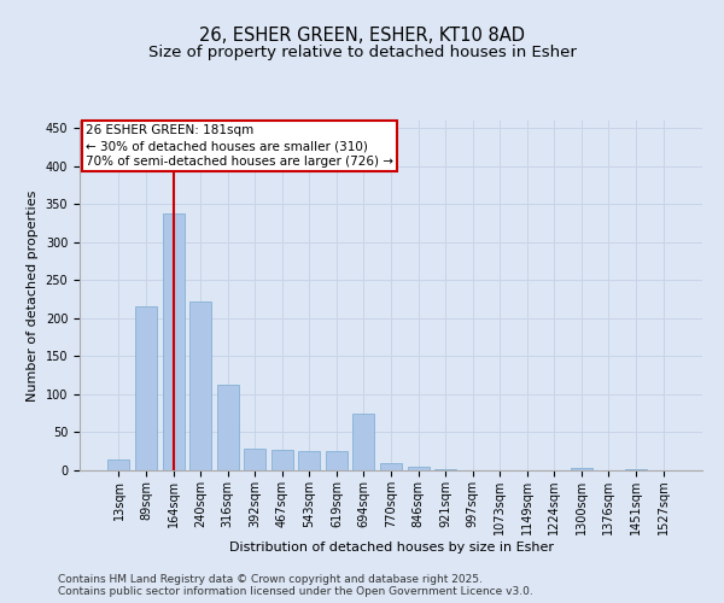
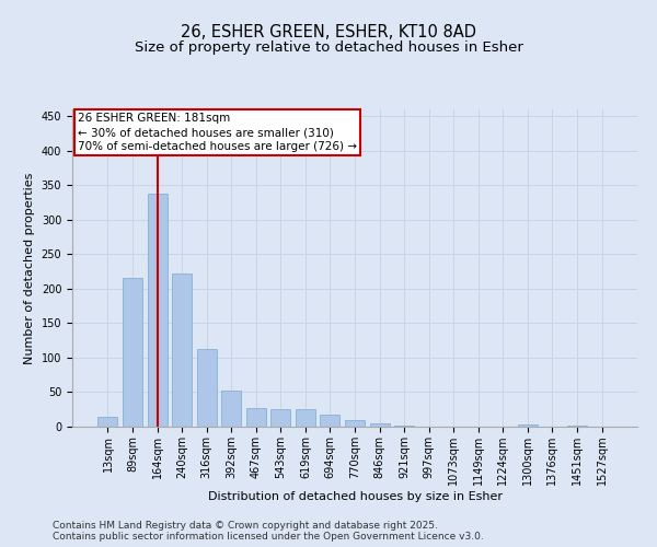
392sqm: 28 -> 53
694sqm: 74 -> 18
